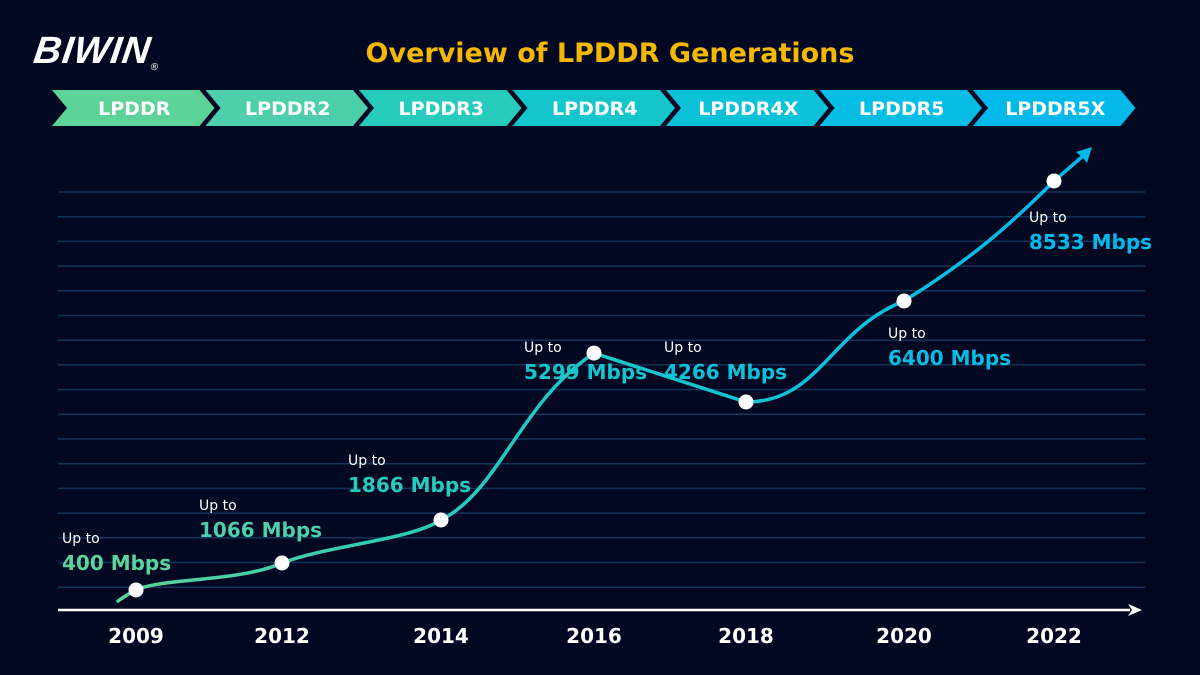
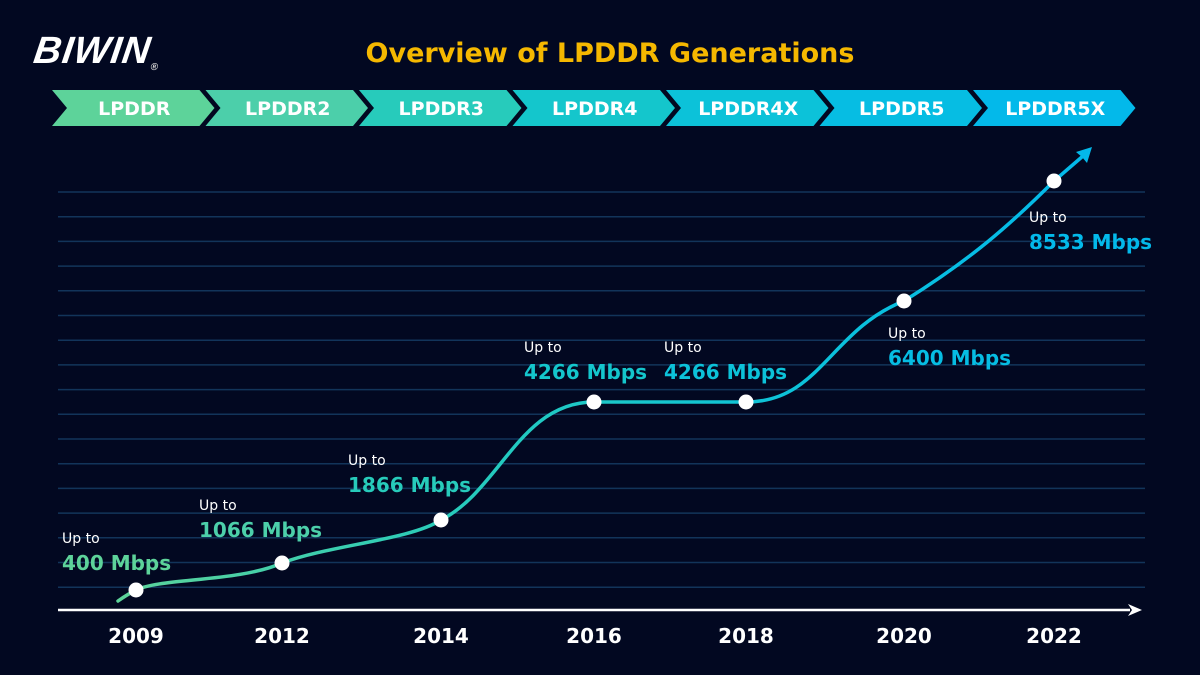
2016: 5299 -> 4266
